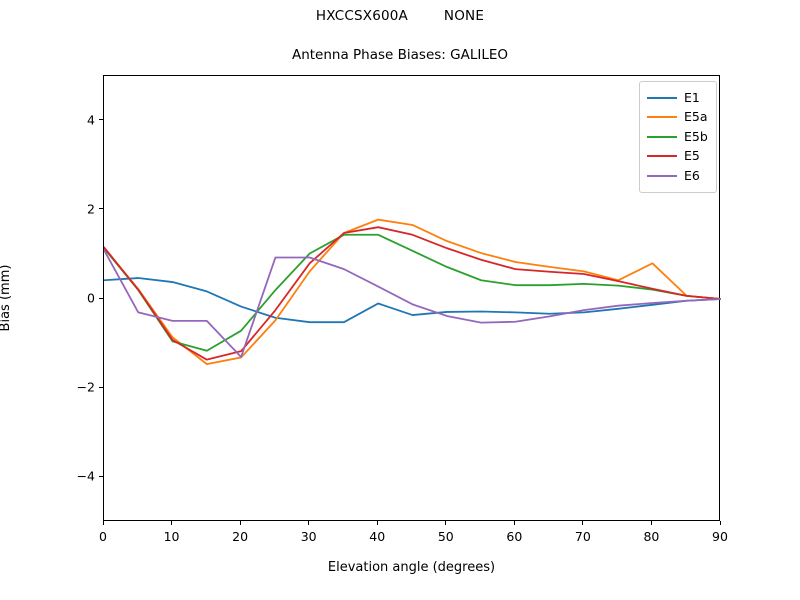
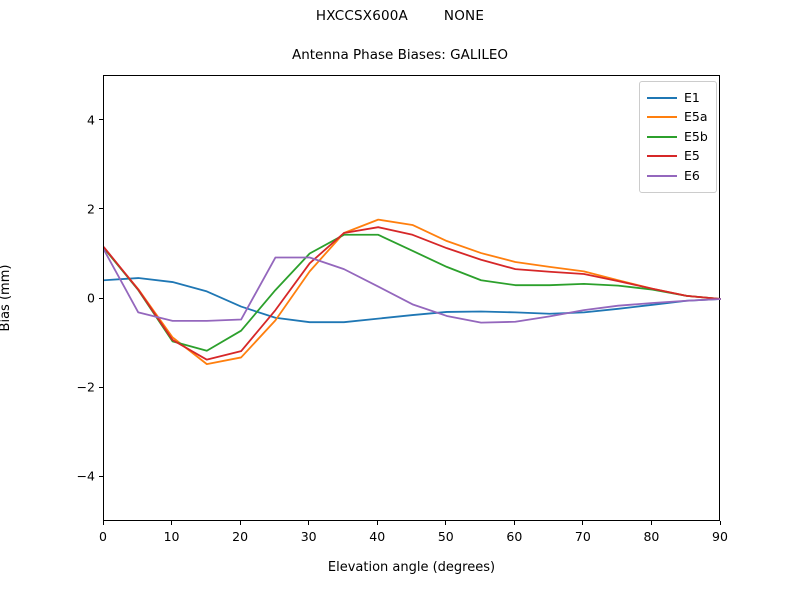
E6/20: -1.3 -> -0.5
E1/40: -0.1 -> -0.4
E5a/80: 0.8 -> 0.2
